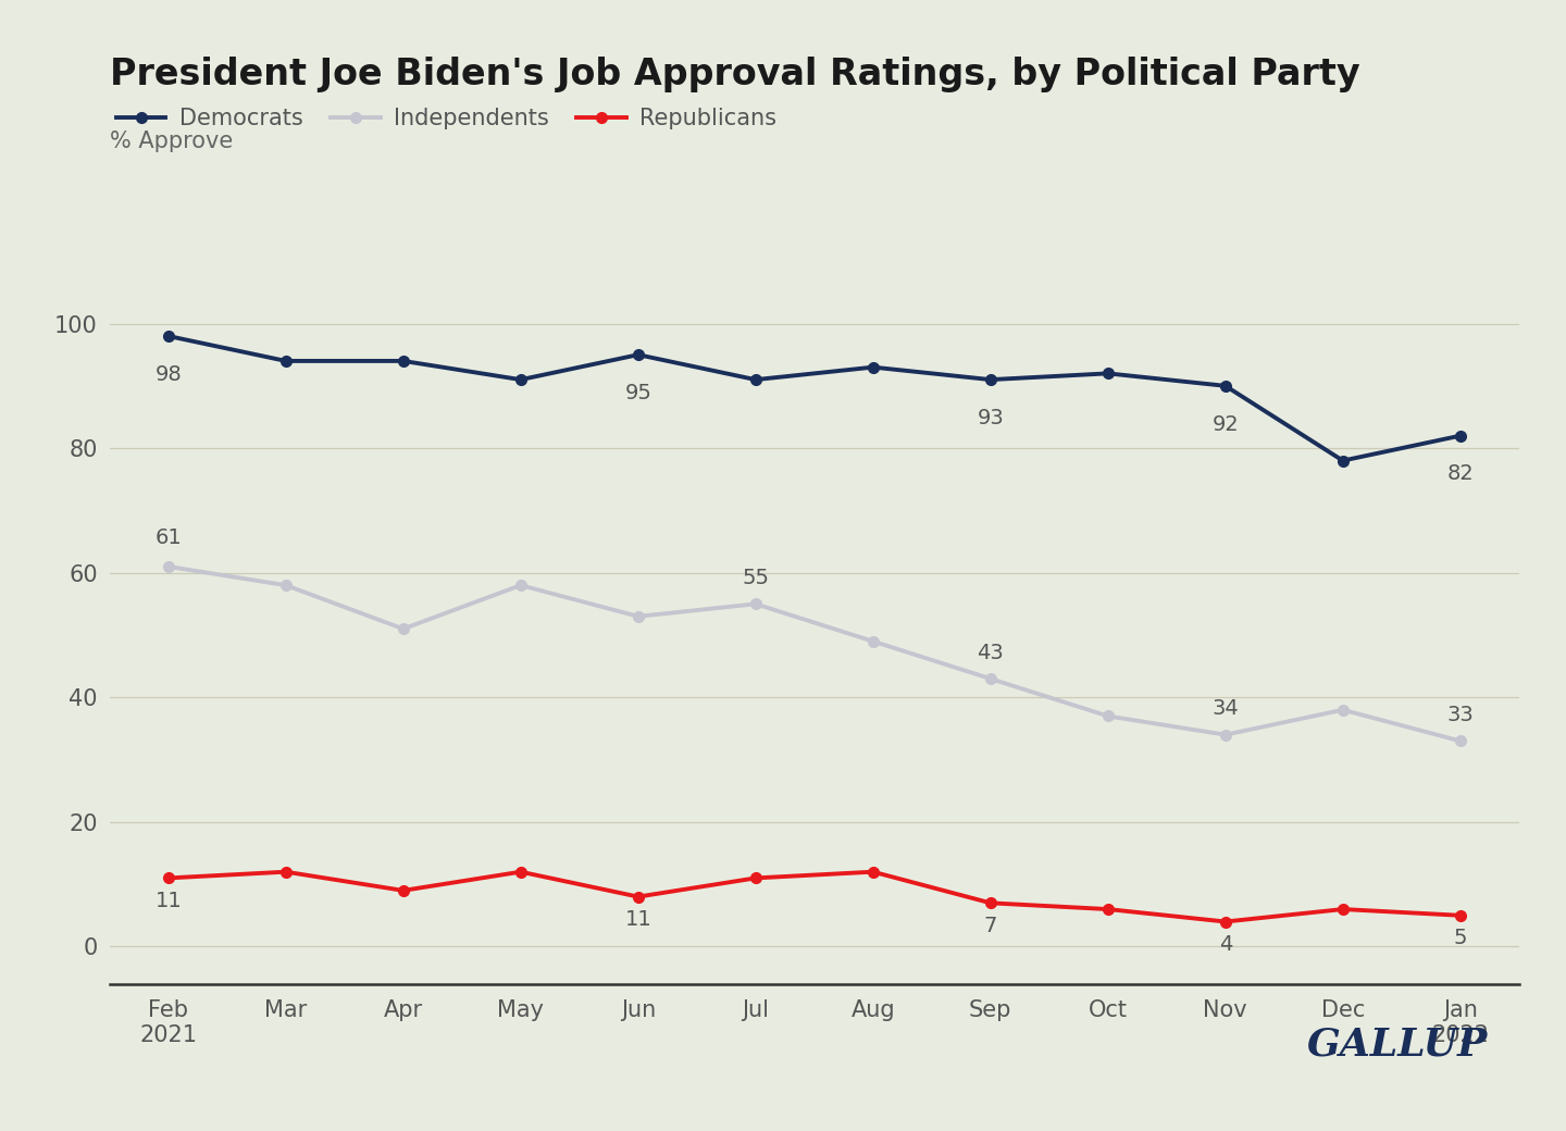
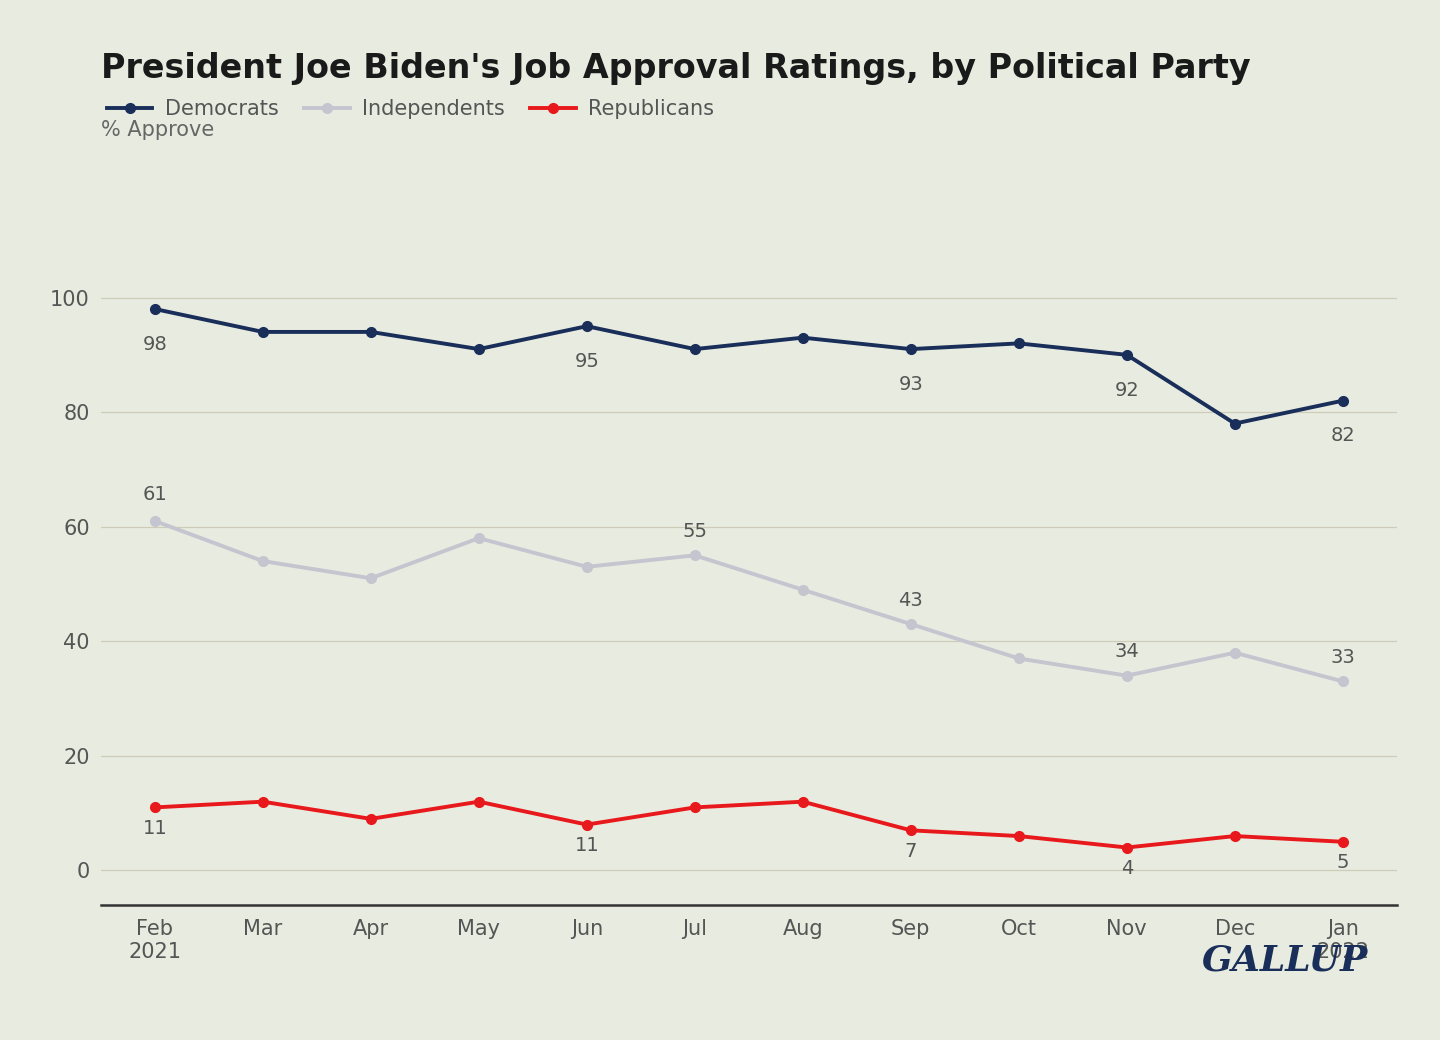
Independents/Mar: 58 -> 54
